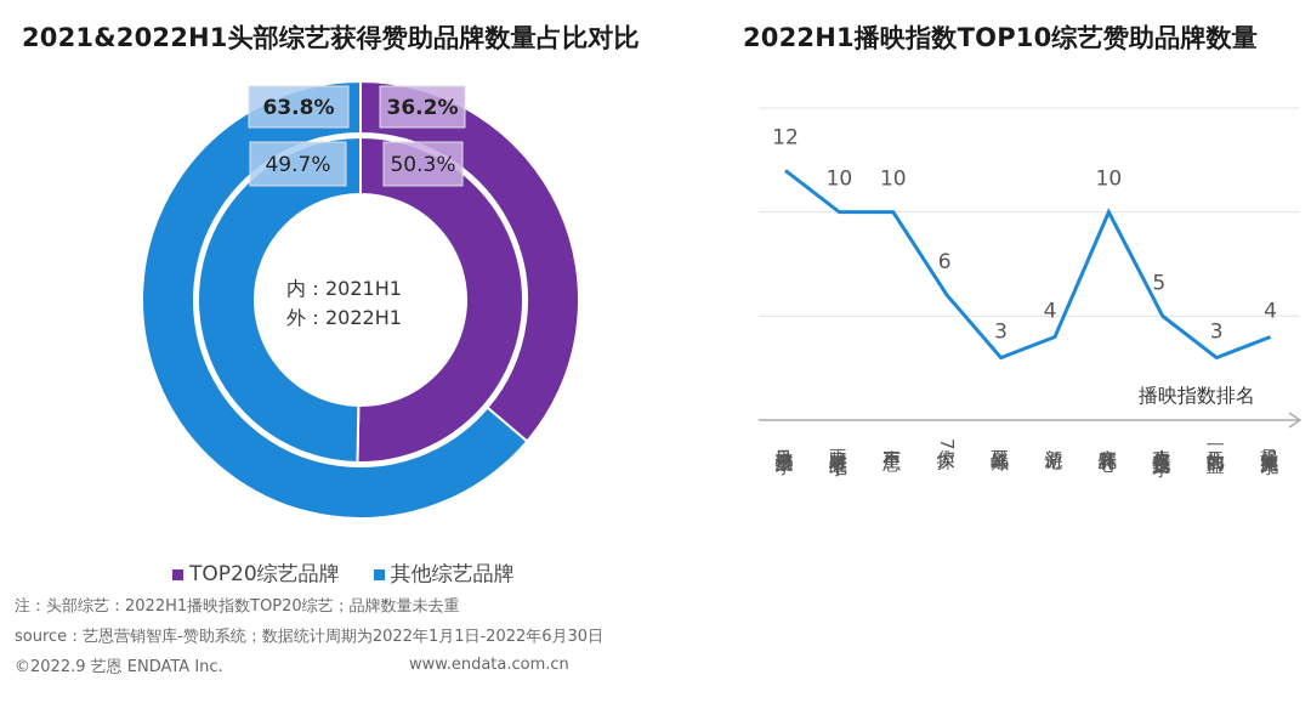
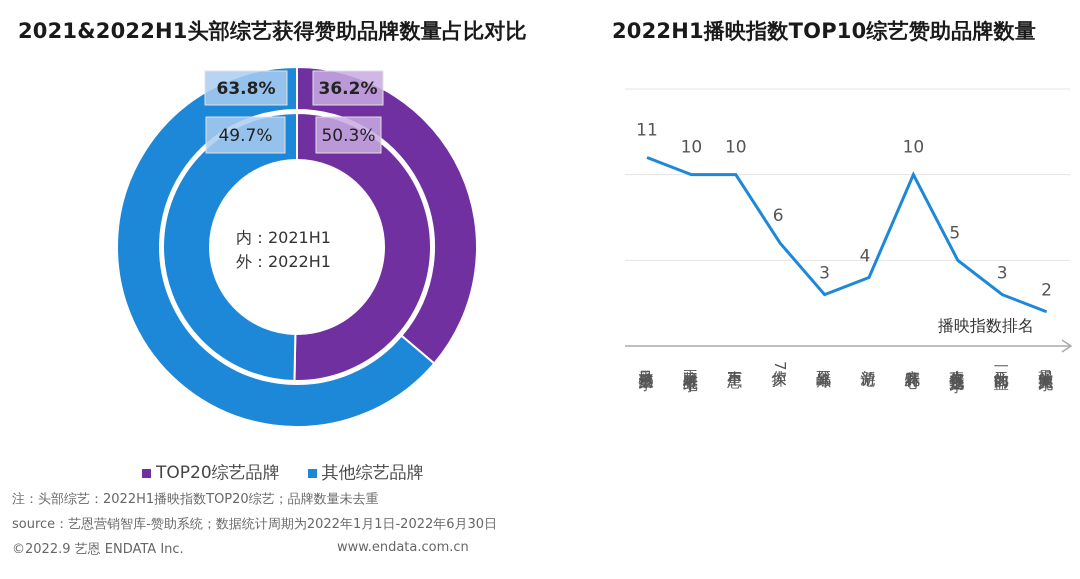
2022H1播映指数TOP10综艺赞助品牌数量/乘风破浪第三季: 12 -> 11
2022H1播映指数TOP10综艺赞助品牌数量/最强大脑第九季: 4 -> 2
